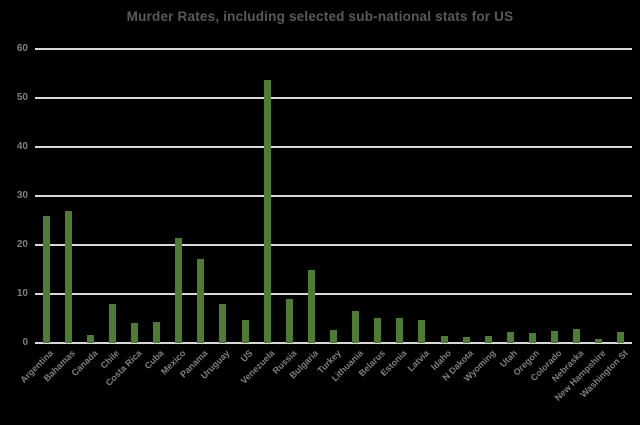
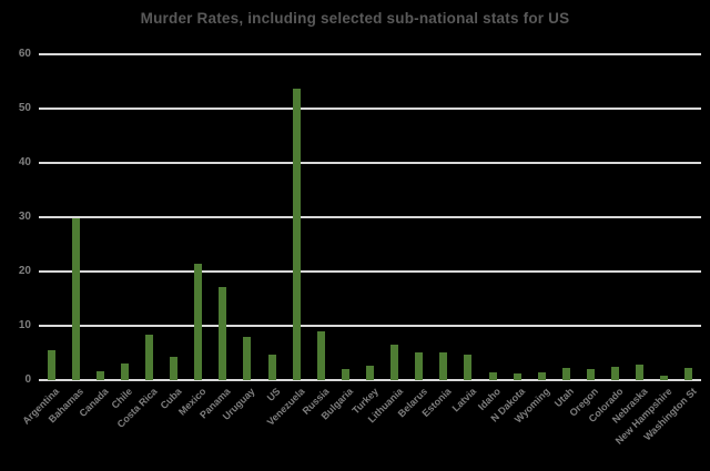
Argentina: 26 -> 6
Bahamas: 27 -> 30
Chile: 8 -> 3
Costa Rica: 4 -> 8
Bulgaria: 15 -> 2
